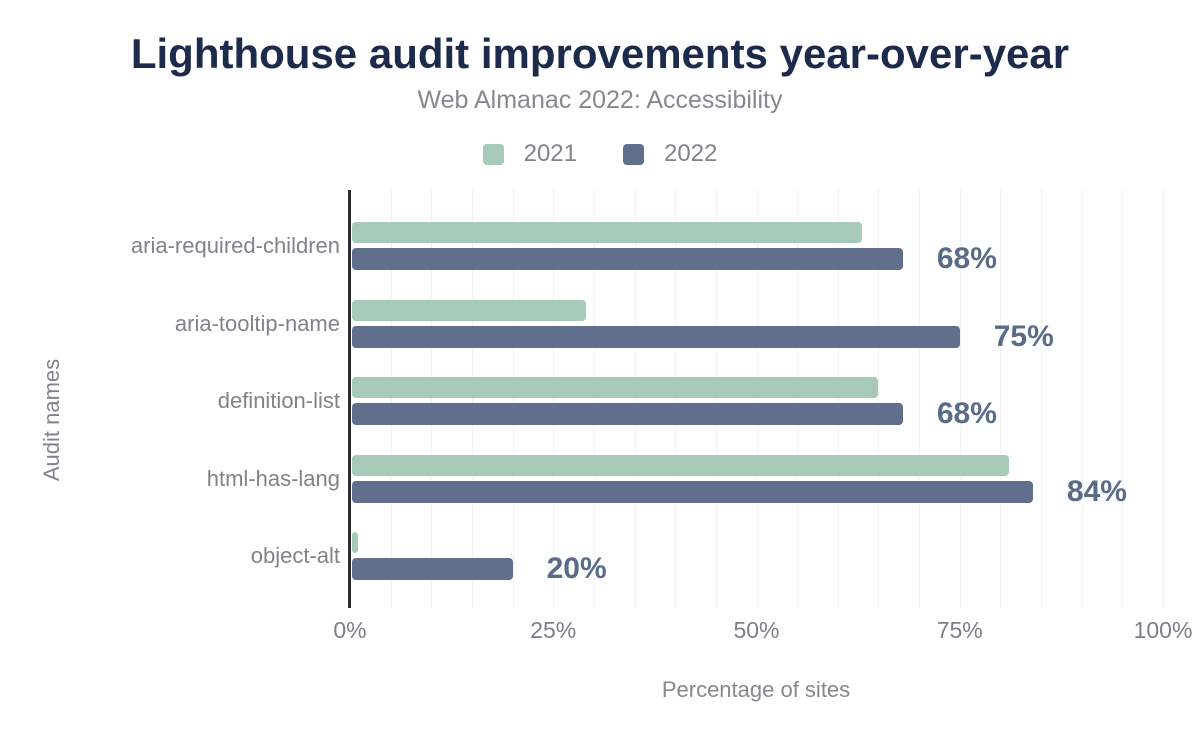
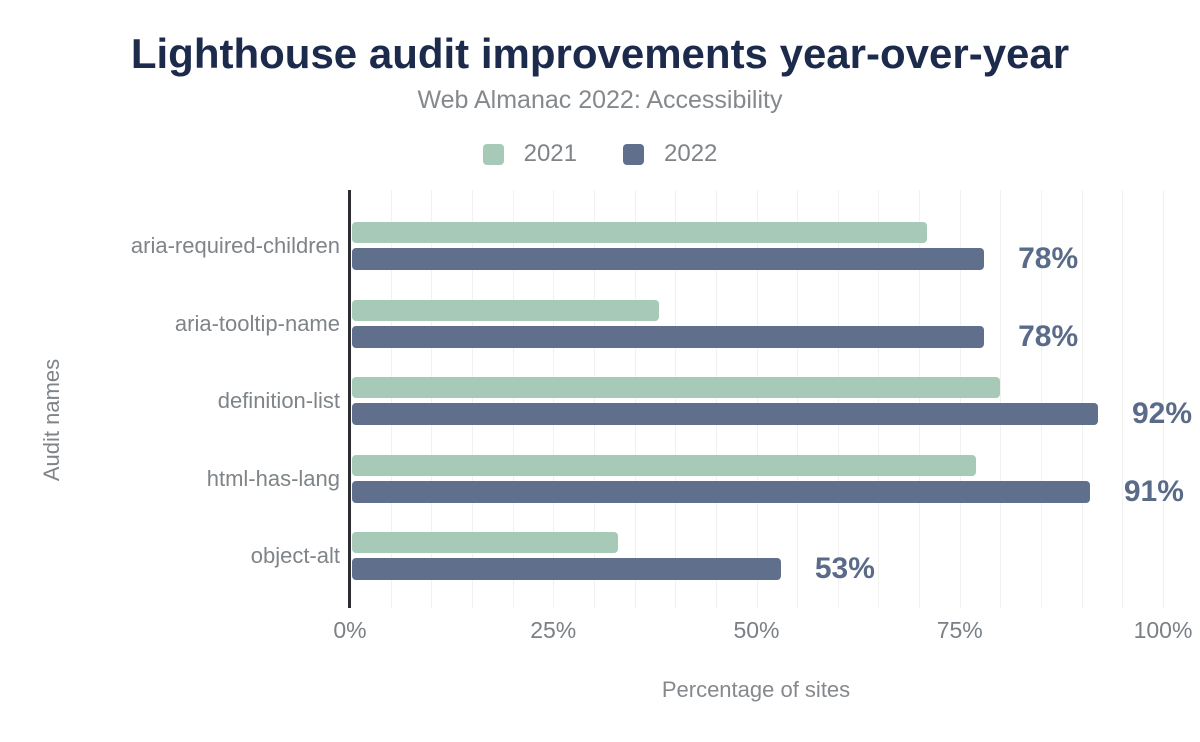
2021/aria-required-children: 63% -> 71%
2022/aria-required-children: 68% -> 78%
2021/aria-tooltip-name: 29% -> 38%
2022/aria-tooltip-name: 75% -> 78%
2021/definition-list: 65% -> 80%
2022/definition-list: 68% -> 92%
2021/html-has-lang: 81% -> 77%
2022/html-has-lang: 84% -> 91%
2021/object-alt: 1% -> 33%
2022/object-alt: 20% -> 53%
